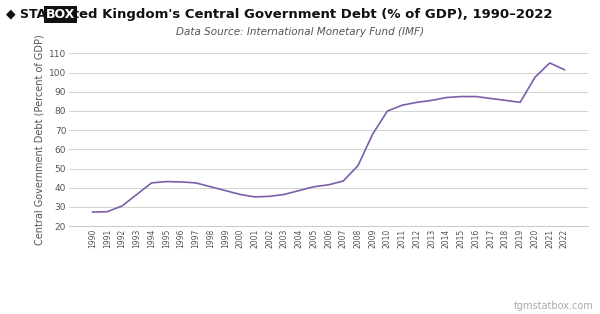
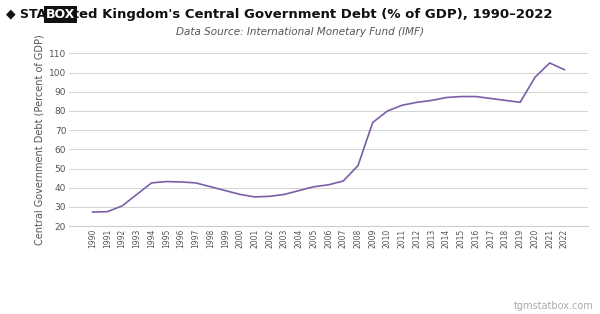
2009: 68 -> 74
